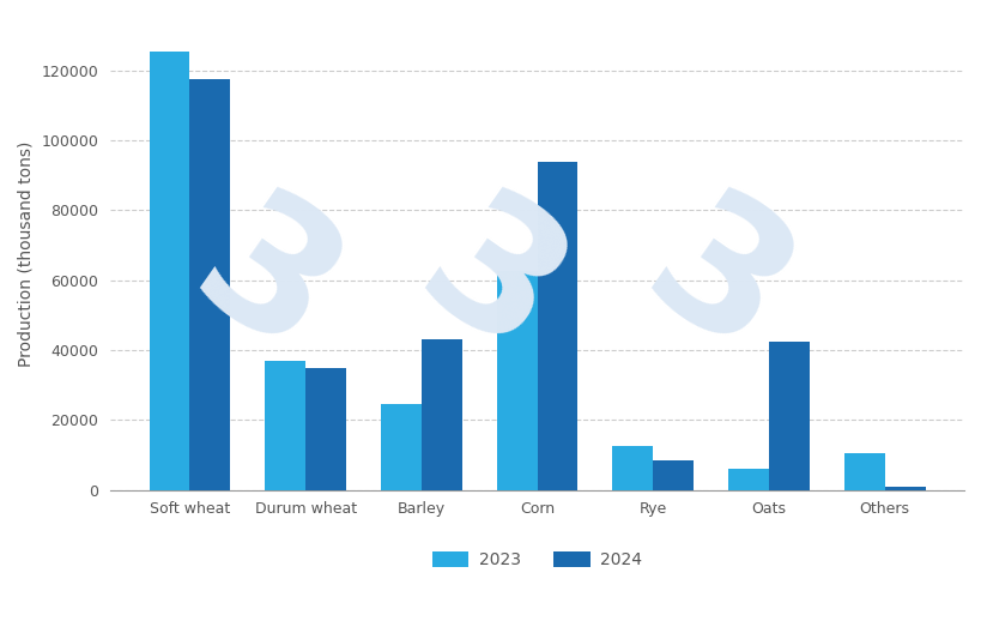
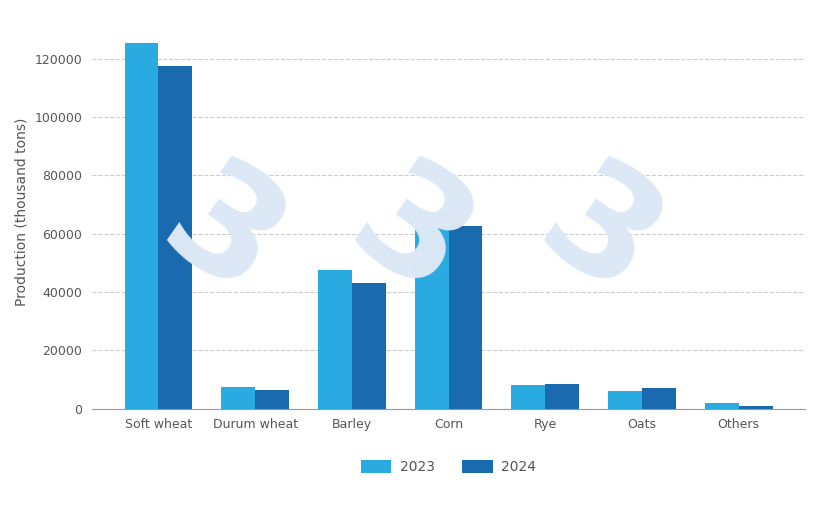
2023/Durum wheat: 37000 -> 7500
2024/Durum wheat: 35000 -> 6500
2023/Barley: 24500 -> 47500
2024/Corn: 94000 -> 62500
2023/Rye: 12500 -> 8000
2024/Oats: 42500 -> 7000
2023/Others: 10500 -> 2000
